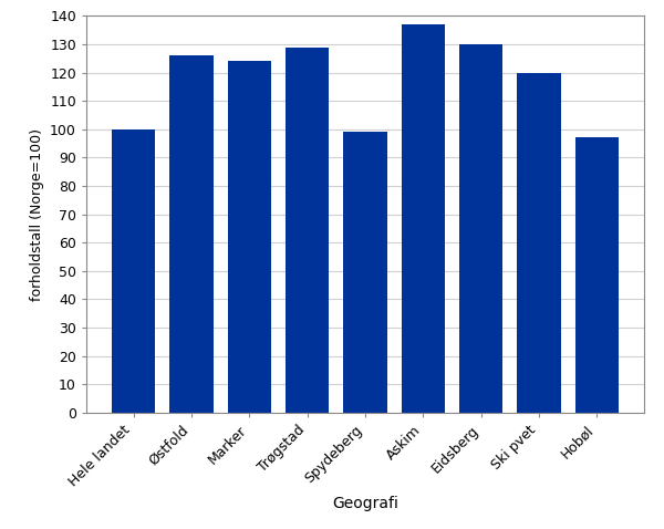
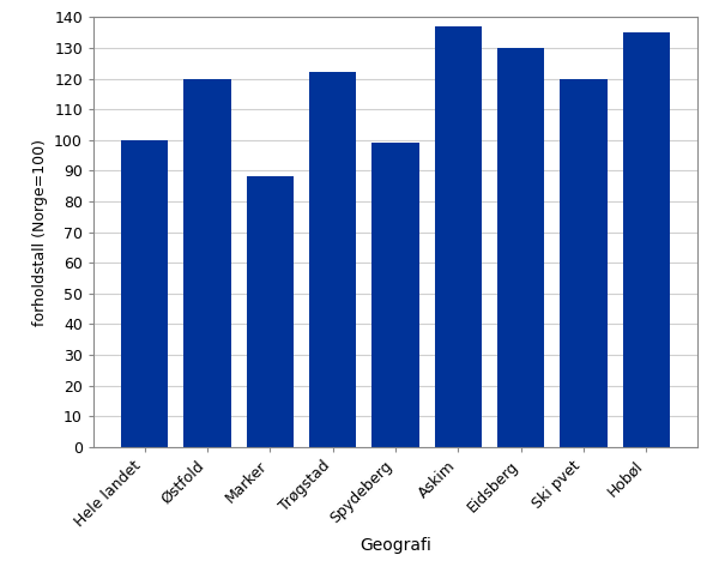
Østfold: 126 -> 120
Marker: 124 -> 88
Trøgstad: 129 -> 122
Hobøl: 97 -> 135
